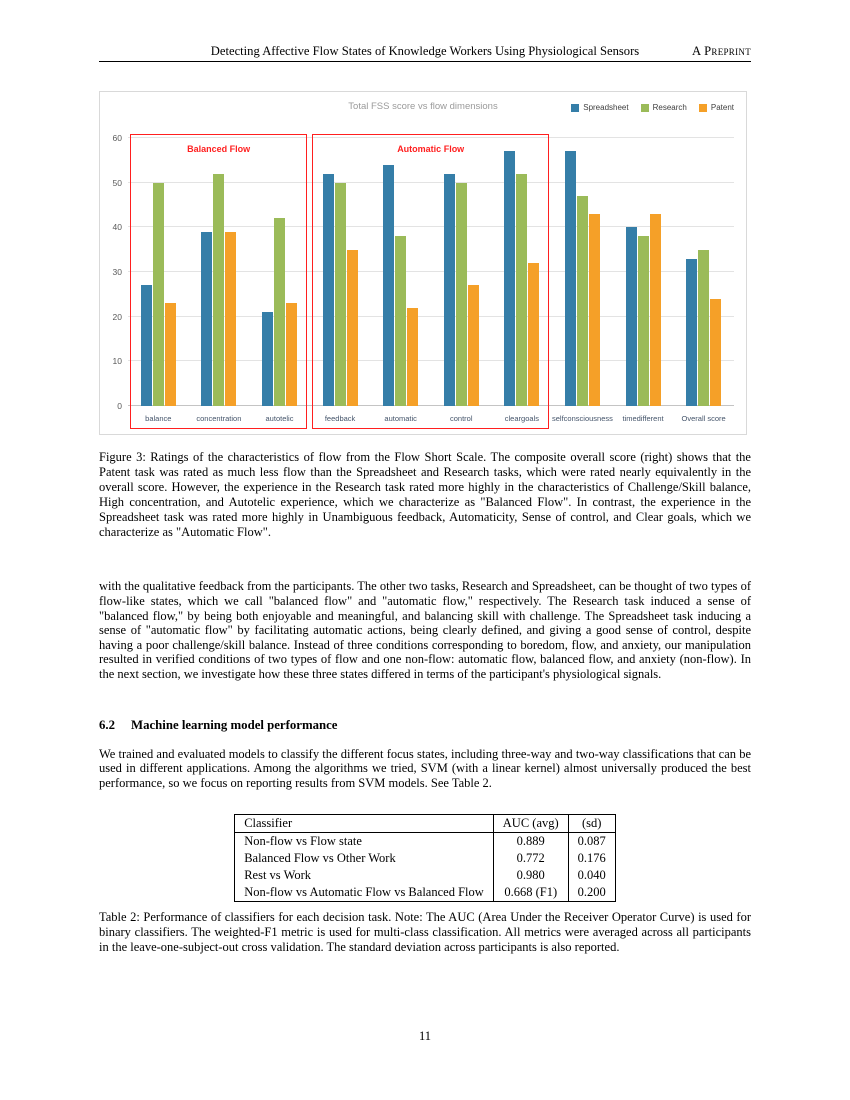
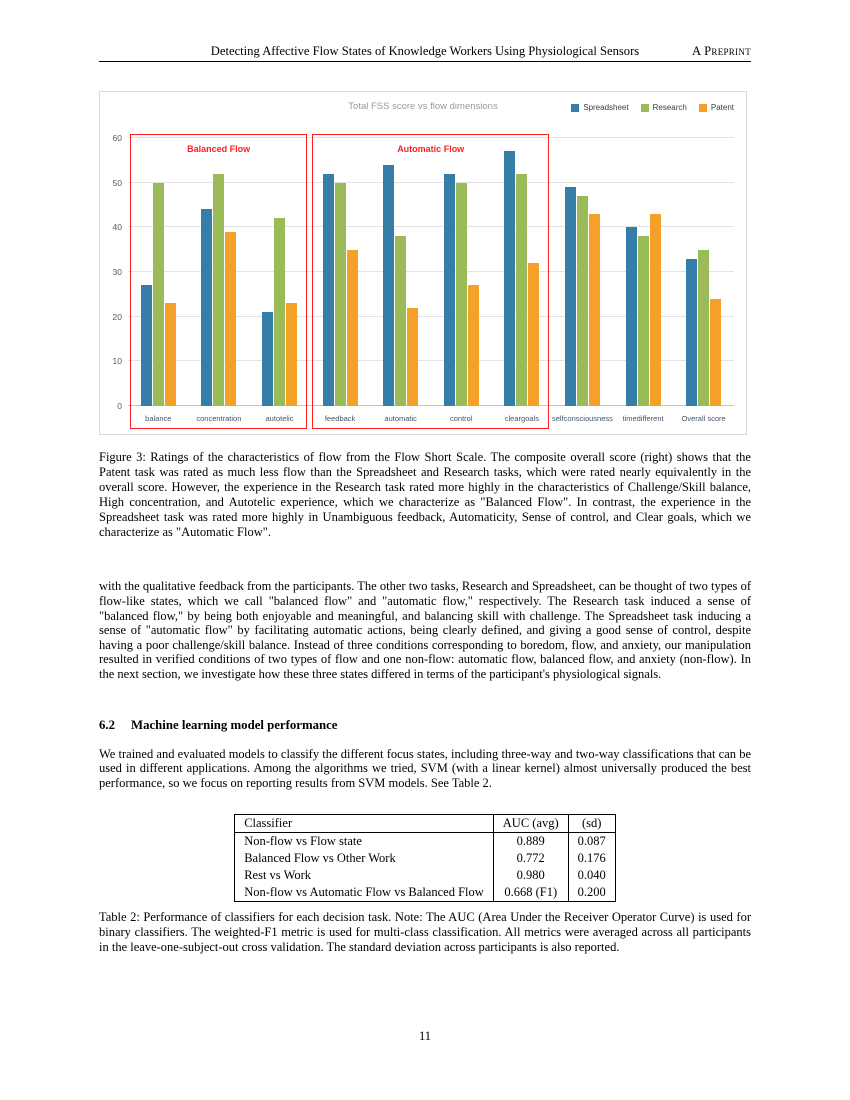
Spreadsheet/concentration: 39 -> 44
Spreadsheet/selfconsciousness: 57 -> 49
